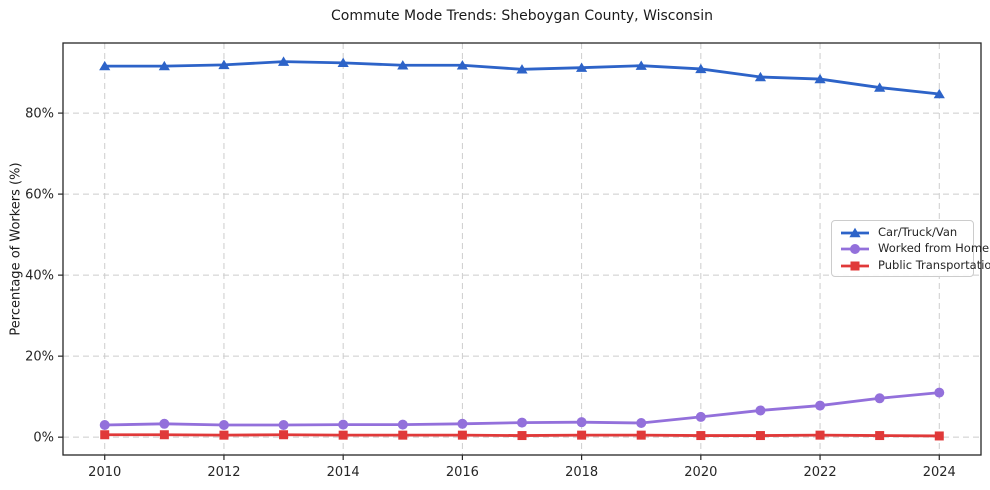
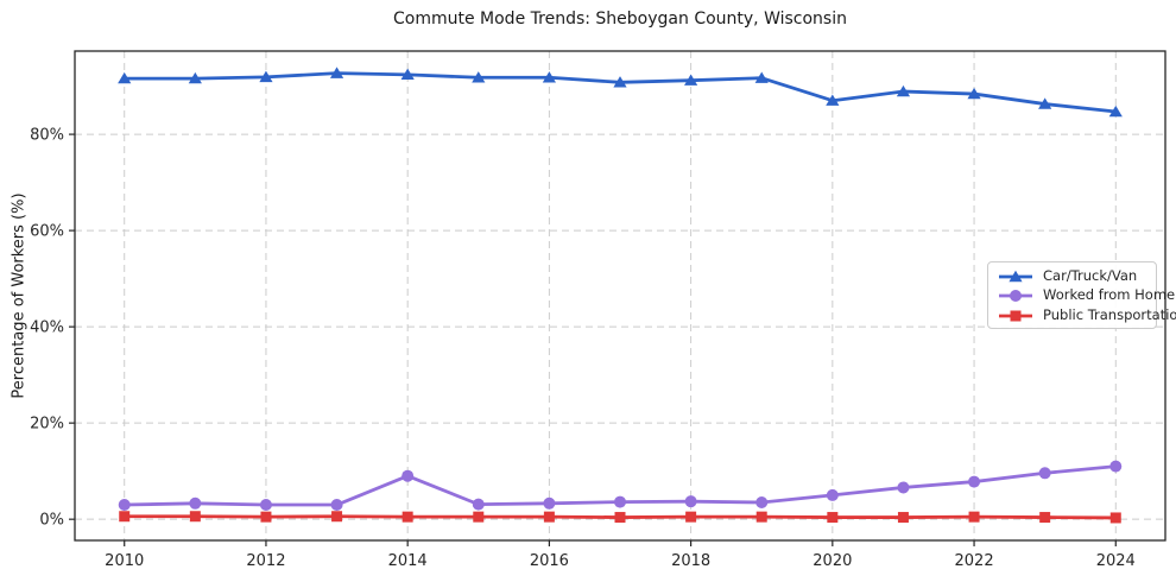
Worked from Home/2014: 3% -> 9%
Car/Truck/Van/2020: 91% -> 87%
